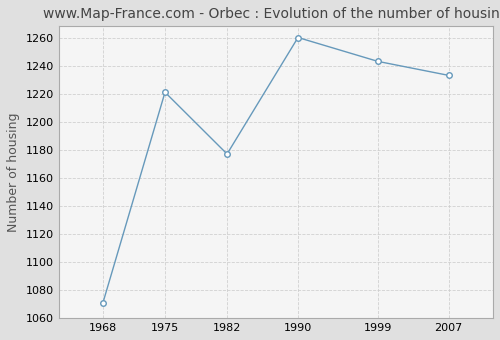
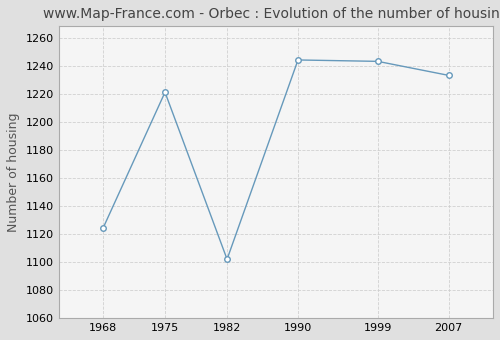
1968: 1071 -> 1124
1982: 1177 -> 1102
1990: 1260 -> 1244
